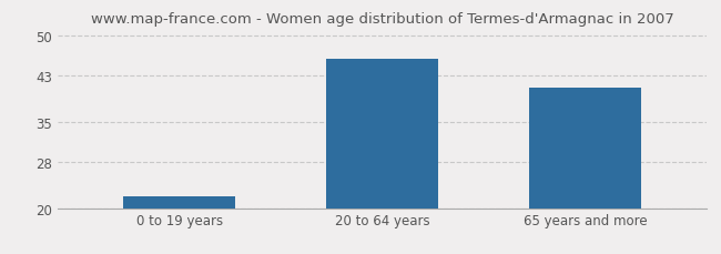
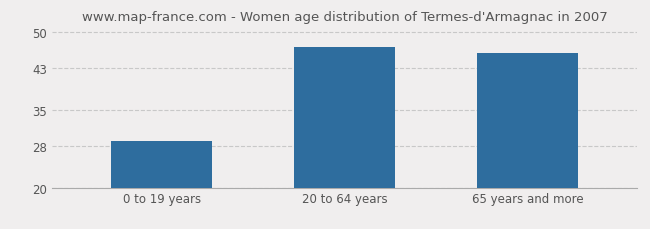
0 to 19 years: 22 -> 29
20 to 64 years: 46 -> 47
65 years and more: 41 -> 46
